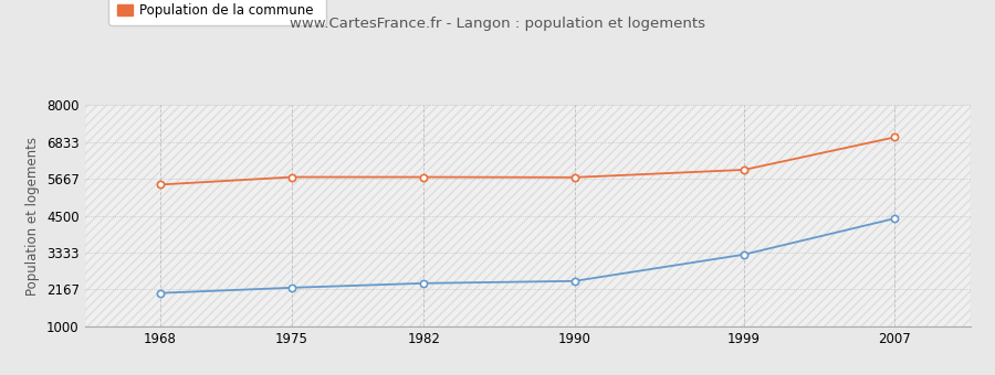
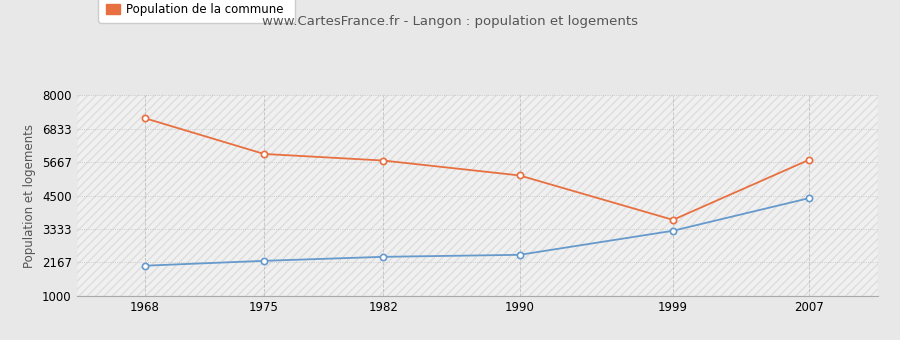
Population de la commune/1968: 5480 -> 7200
Population de la commune/1975: 5720 -> 5950
Population de la commune/1990: 5710 -> 5200
Population de la commune/1999: 5950 -> 3650
Population de la commune/2007: 6980 -> 5750
